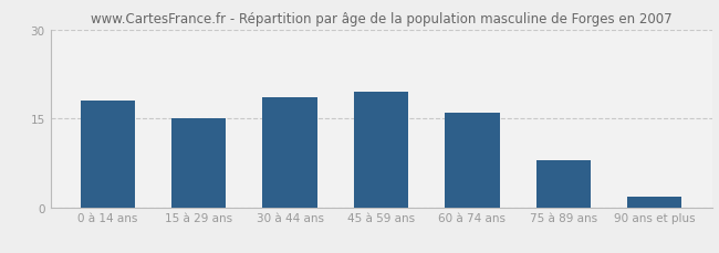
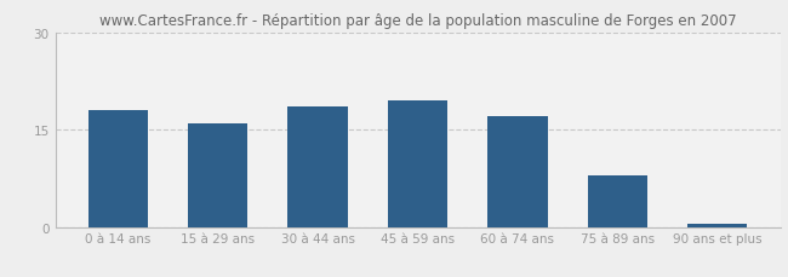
15 à 29 ans: 15.0 -> 16.0
60 à 74 ans: 16.0 -> 17.0
90 ans et plus: 1.8 -> 0.4
